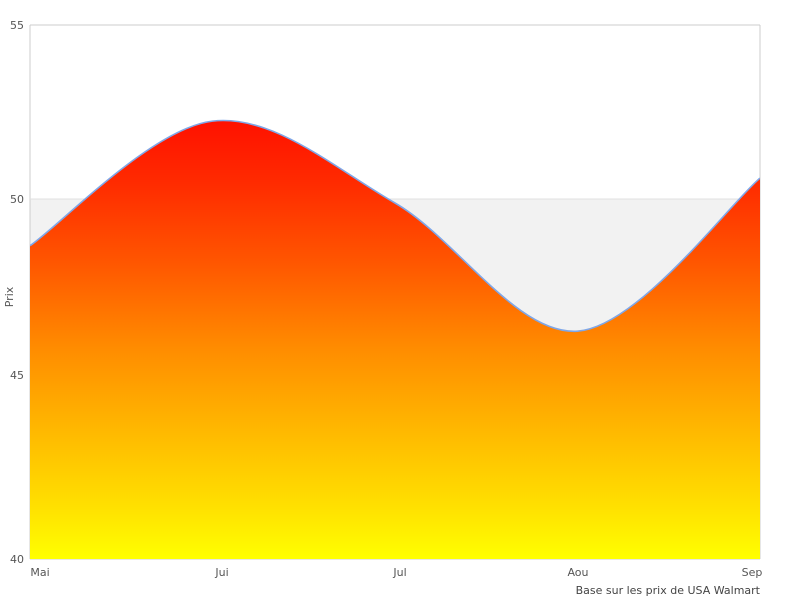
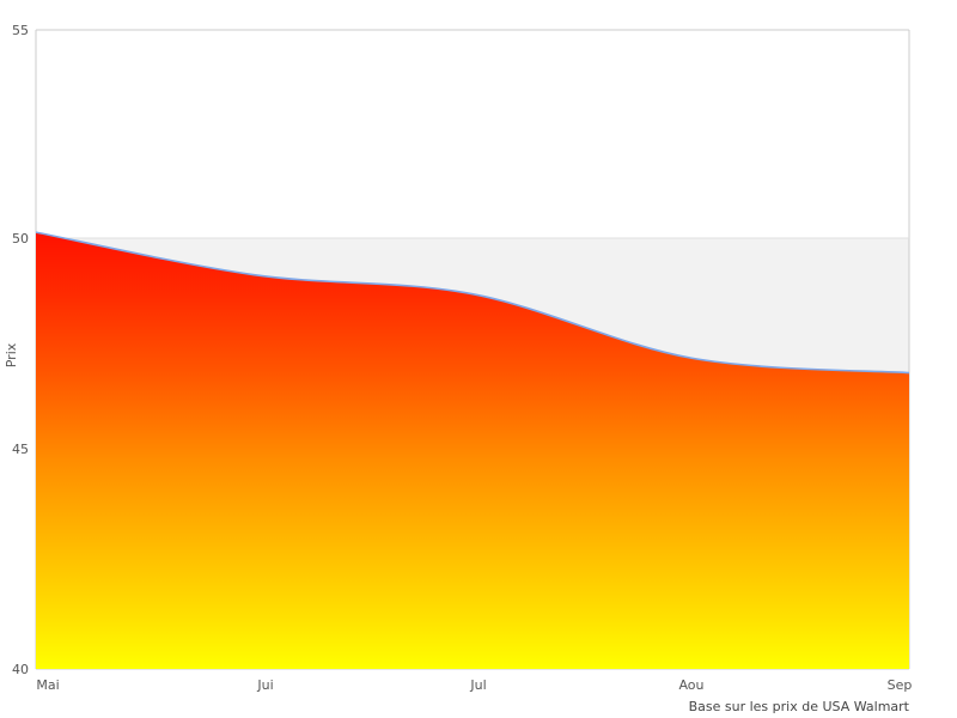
Mai: 48.8 -> 50.2
Jui: 52.3 -> 49.2
Jul: 50.0 -> 48.8
Aou: 46.4 -> 47.3
Sep: 50.7 -> 47.0
